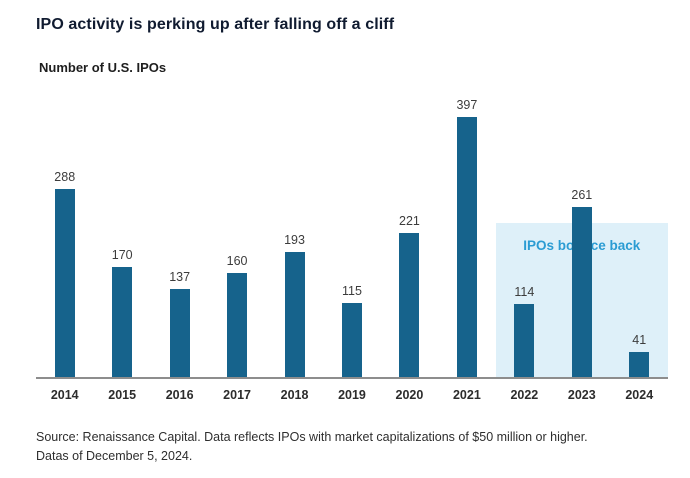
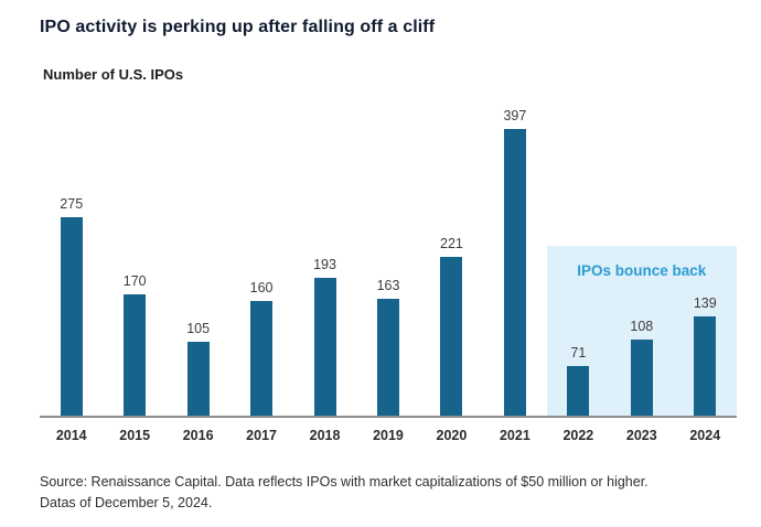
2014: 288 -> 275
2016: 137 -> 105
2019: 115 -> 163
2022: 114 -> 71
2023: 261 -> 108
2024: 41 -> 139
